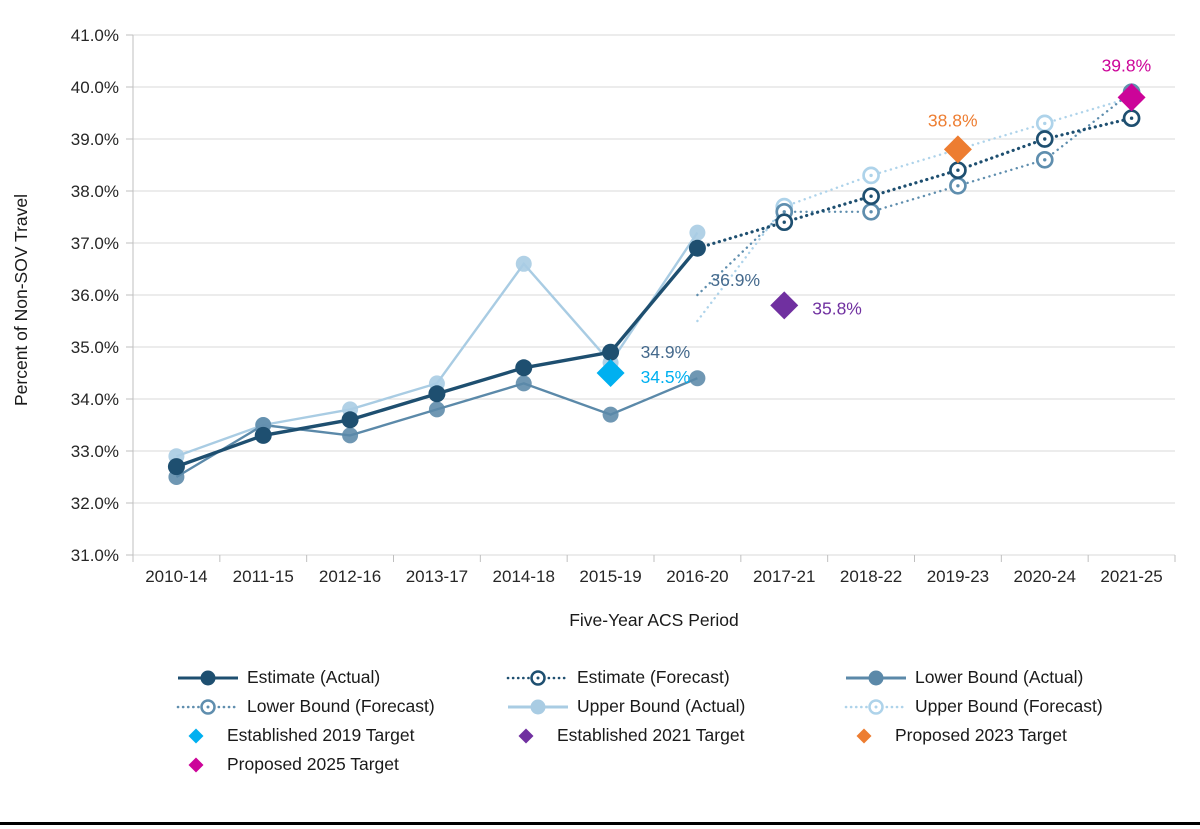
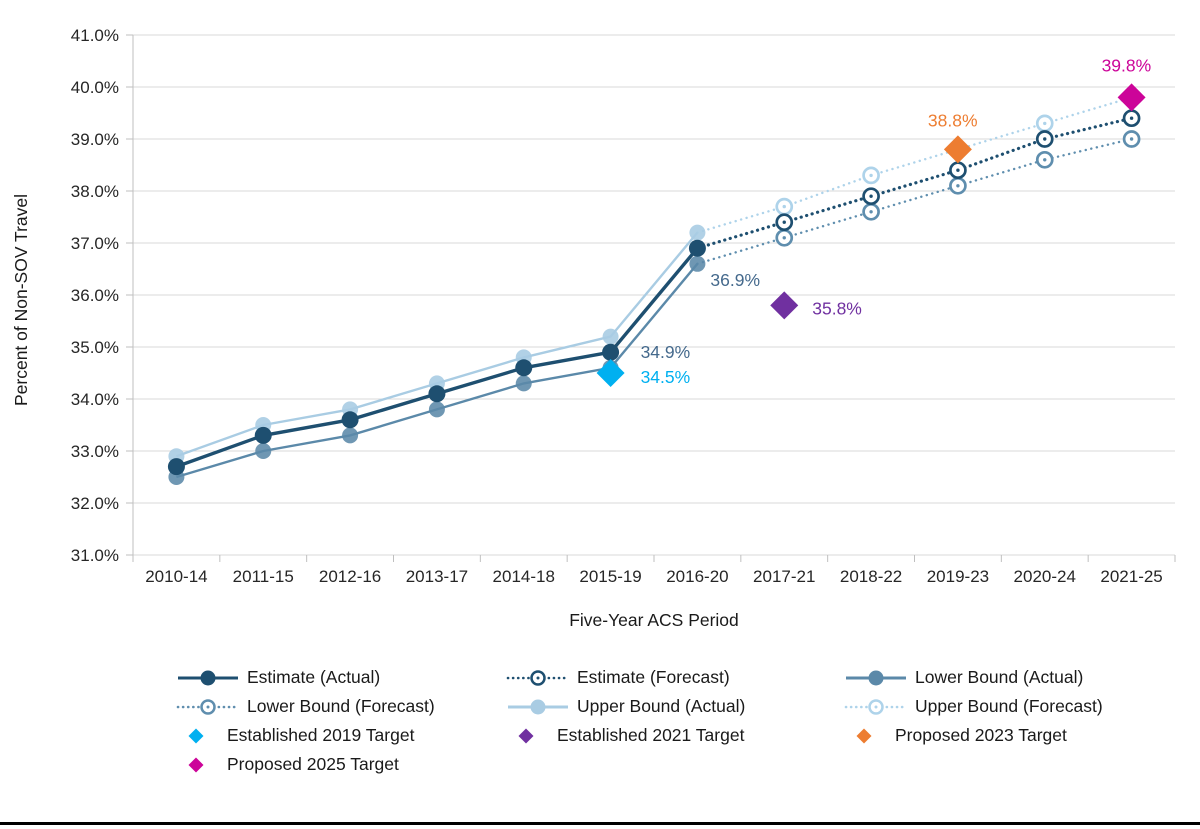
Lower Bound (Actual)/2011-15: 33.5% -> 33.0%
Upper Bound (Actual)/2014-18: 36.6% -> 34.8%
Upper Bound (Actual)/2015-19: 34.7% -> 35.2%
Lower Bound (Actual)/2015-19: 33.7% -> 34.6%
Lower Bound (Actual)/2016-20: 34.4% -> 36.6%
Upper Bound (Forecast)/2016-20: 35.5% -> 37.2%
Lower Bound (Forecast)/2016-20: 36.0% -> 36.6%
Lower Bound (Forecast)/2017-21: 37.6% -> 37.1%
Lower Bound (Forecast)/2021-25: 39.9% -> 39.0%
